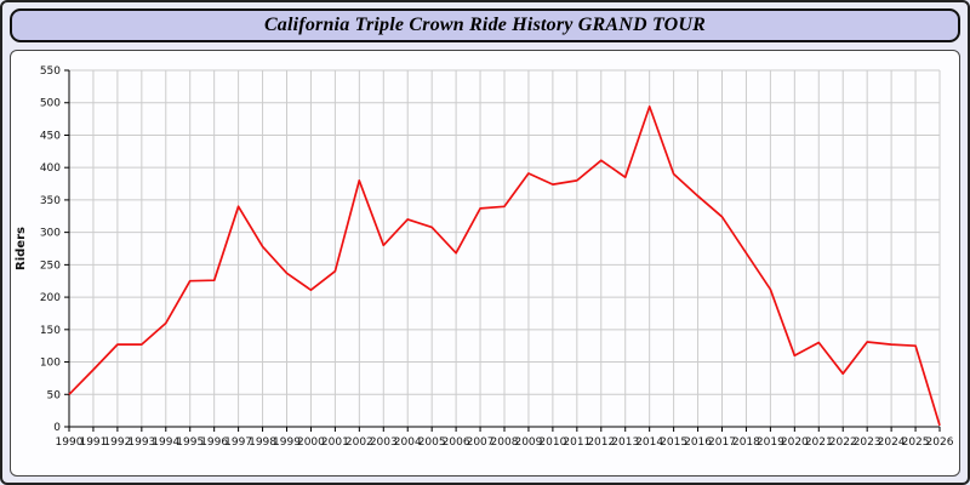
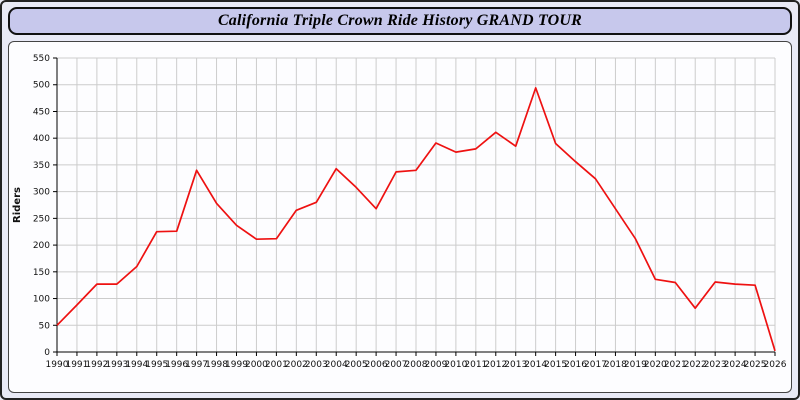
2001: 240 -> 210
2002: 380 -> 260
2004: 320 -> 340
2020: 110 -> 140
